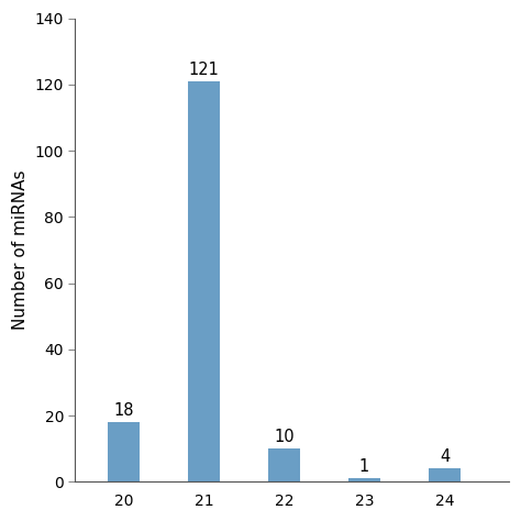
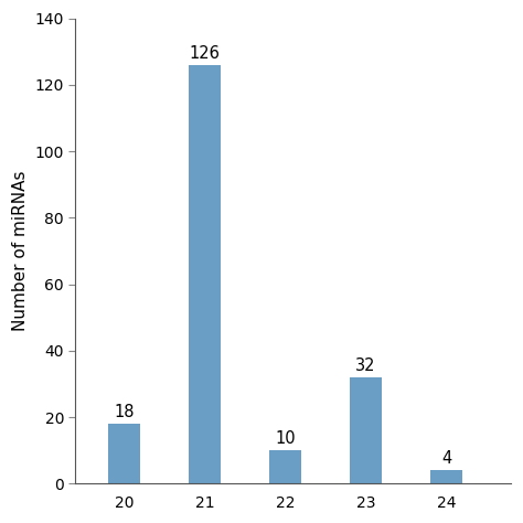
21: 121 -> 126
23: 1 -> 32
